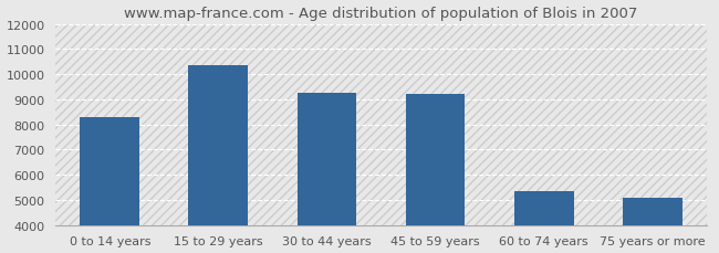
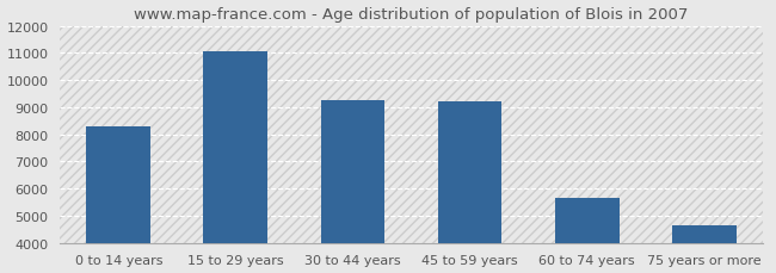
15 to 29 years: 10350 -> 11050
60 to 74 years: 5350 -> 5650
75 years or more: 5100 -> 4650
